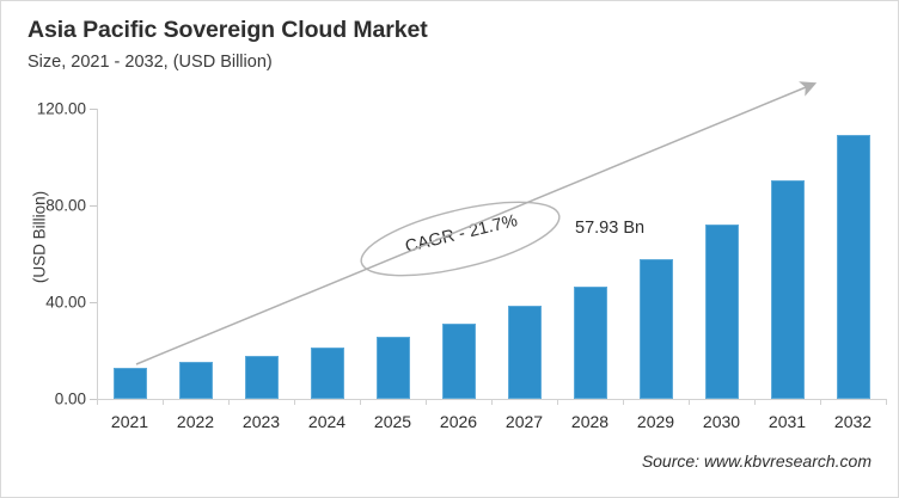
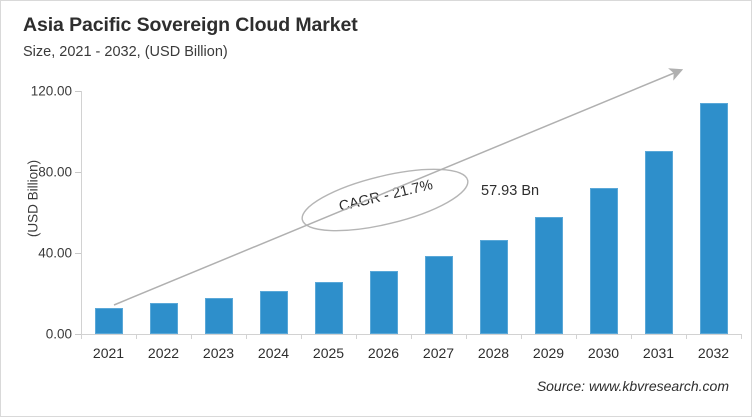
2032: 109 -> 114
